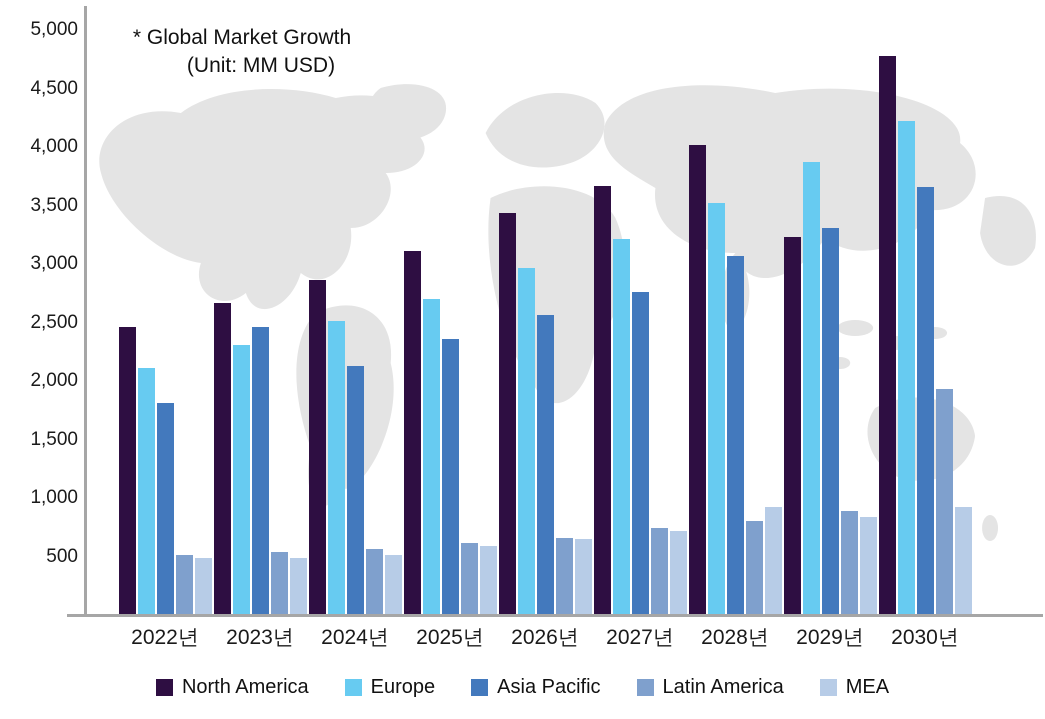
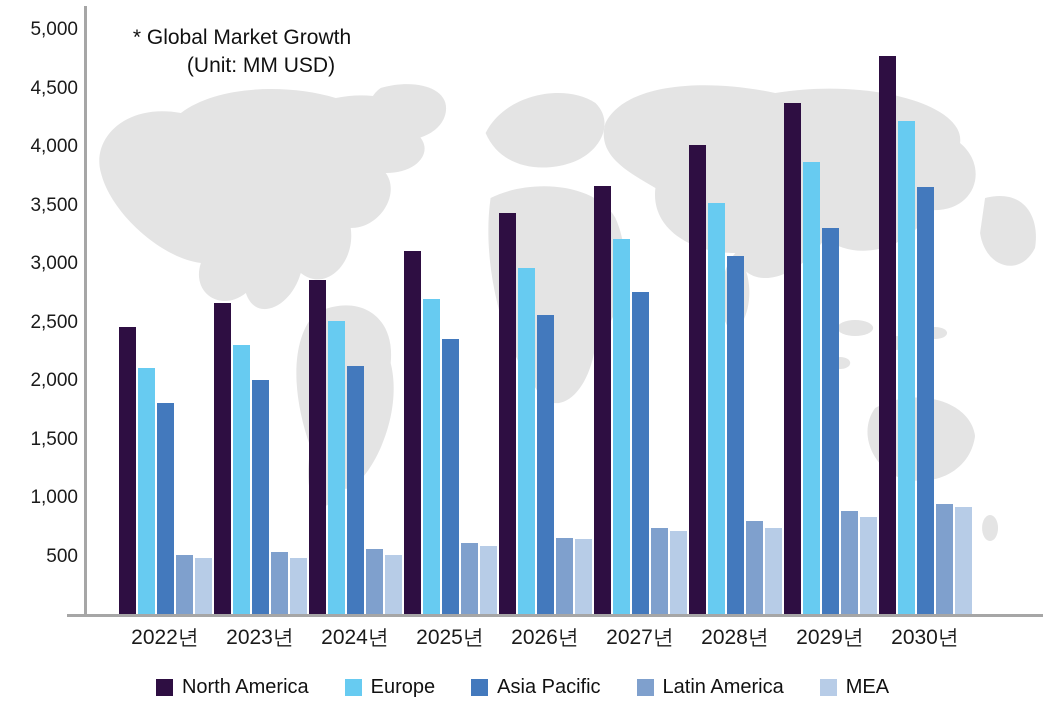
Asia Pacific/2023년: 2460 -> 2010
MEA/2028년: 920 -> 740
North America/2029년: 3230 -> 4380
Latin America/2030년: 1930 -> 950
